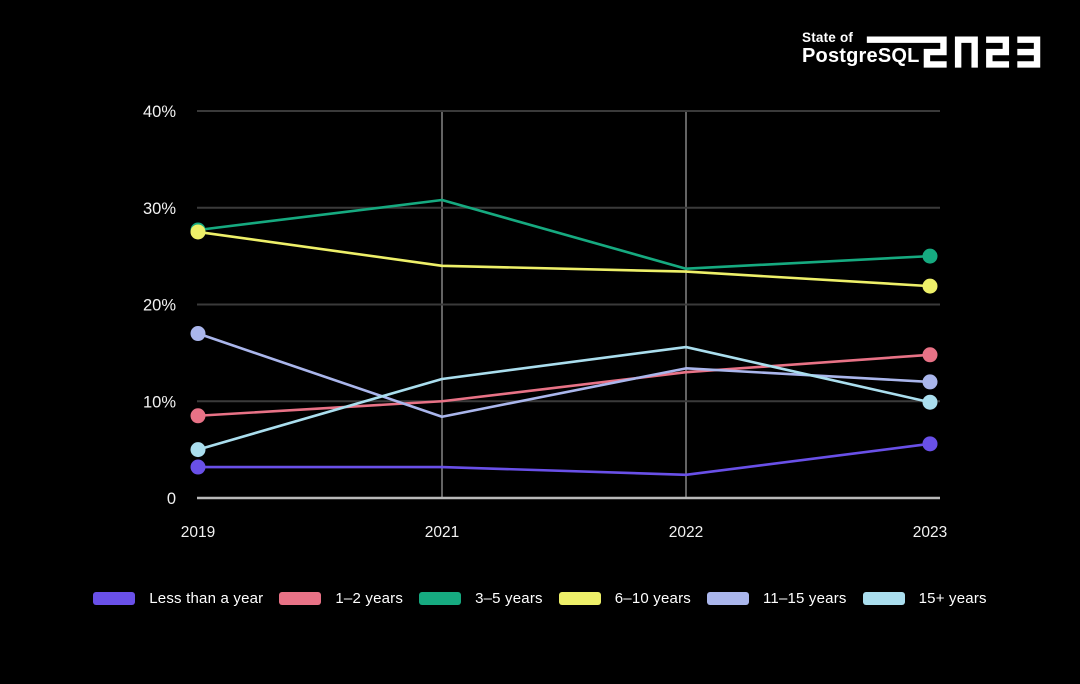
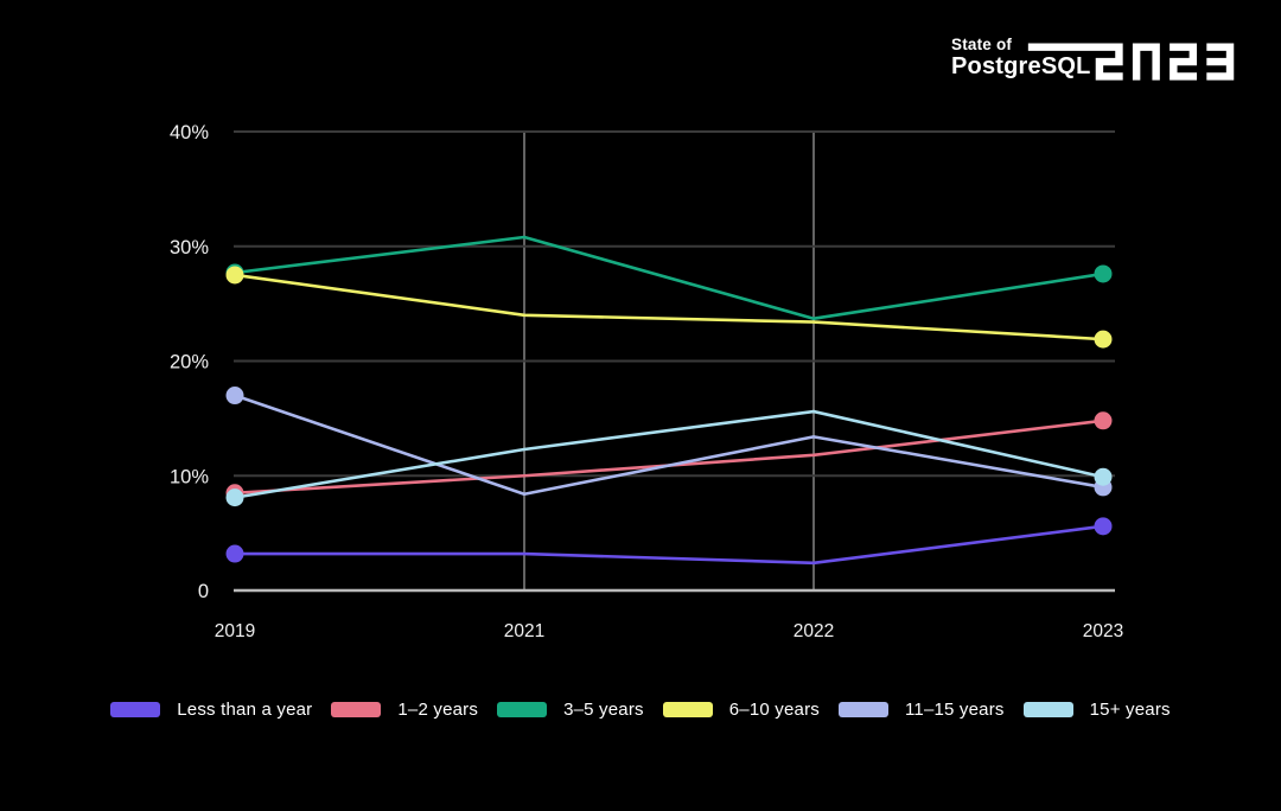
15+ years/2019: 5% -> 8%
1–2 years/2022: 13% -> 12%
3–5 years/2023: 25% -> 28%
11–15 years/2023: 12% -> 9%
